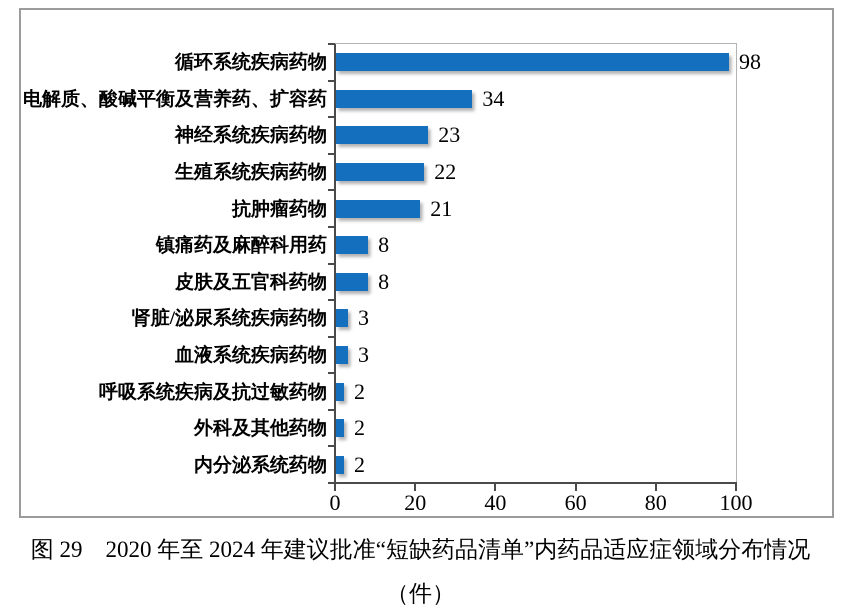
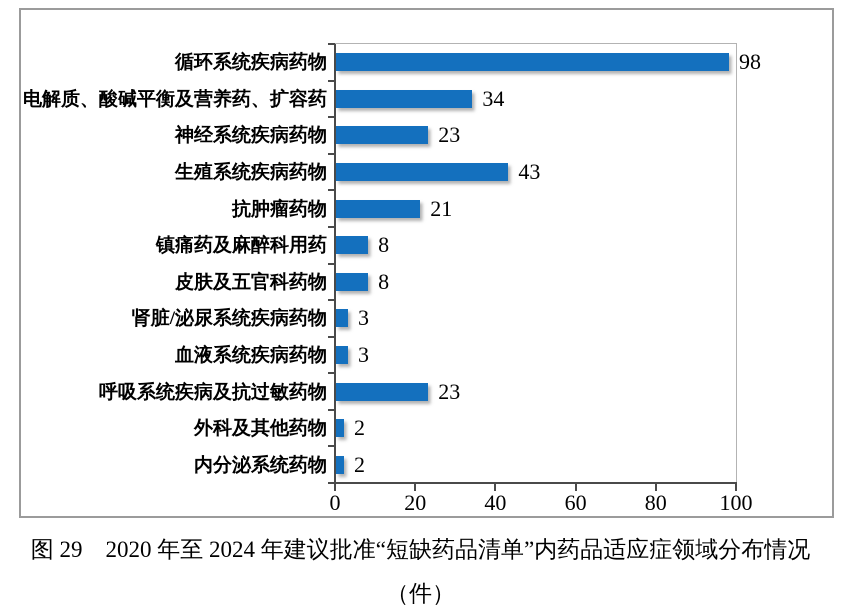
生殖系统疾病药物: 22 -> 43
呼吸系统疾病及抗过敏药物: 2 -> 23
